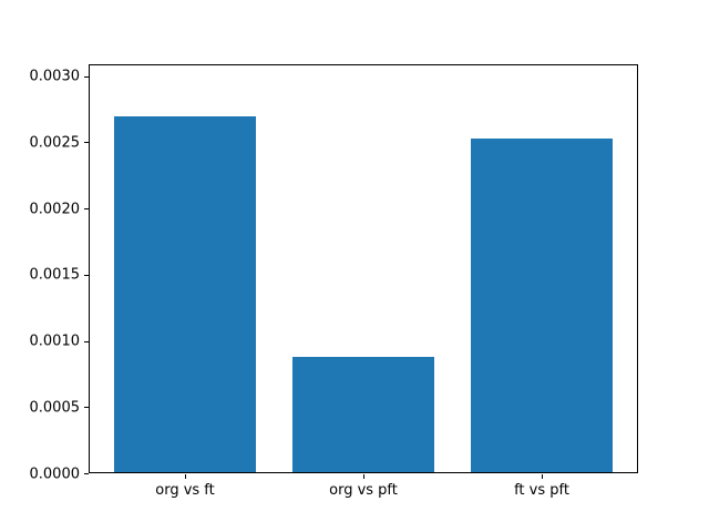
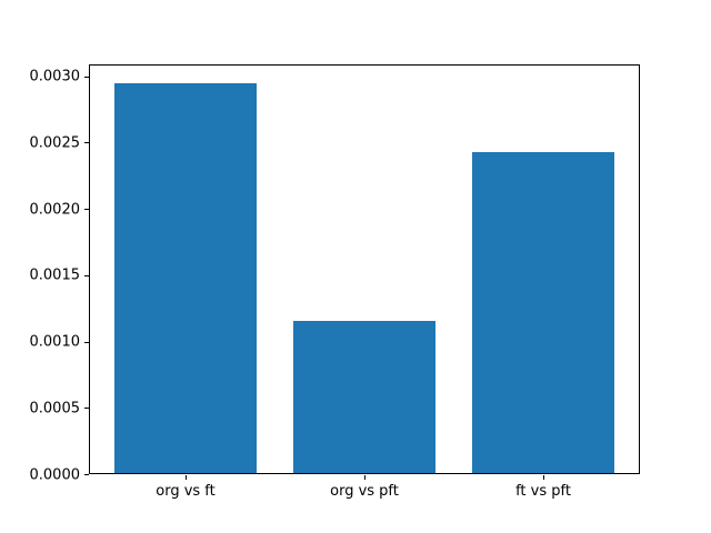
org vs ft: 0.00270 -> 0.00295
org vs pft: 0.00088 -> 0.00116
ft vs pft: 0.00253 -> 0.00243
